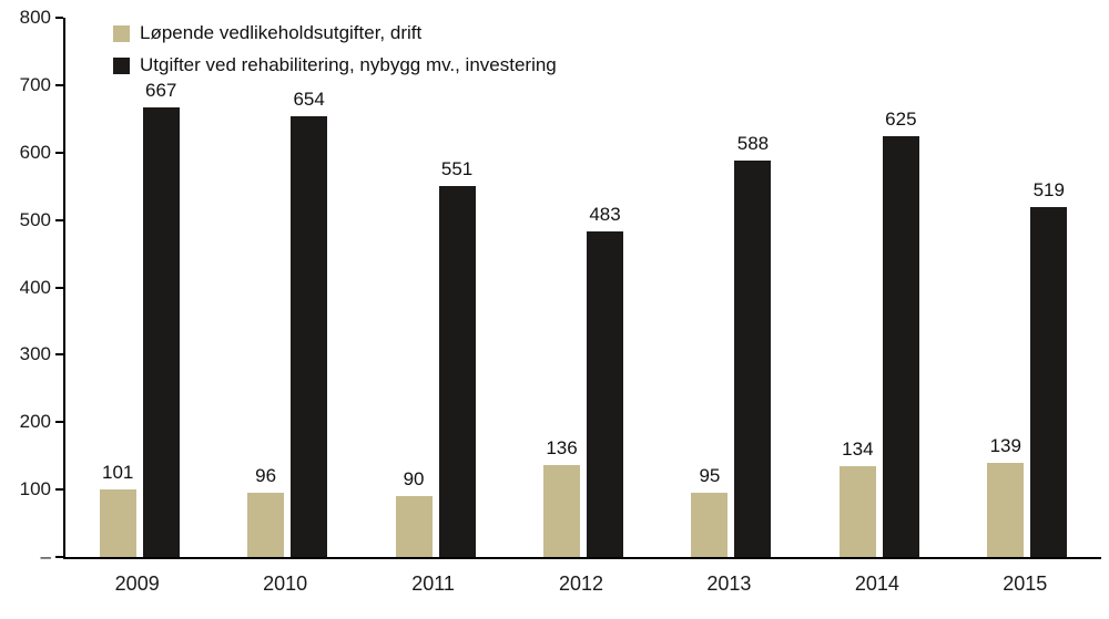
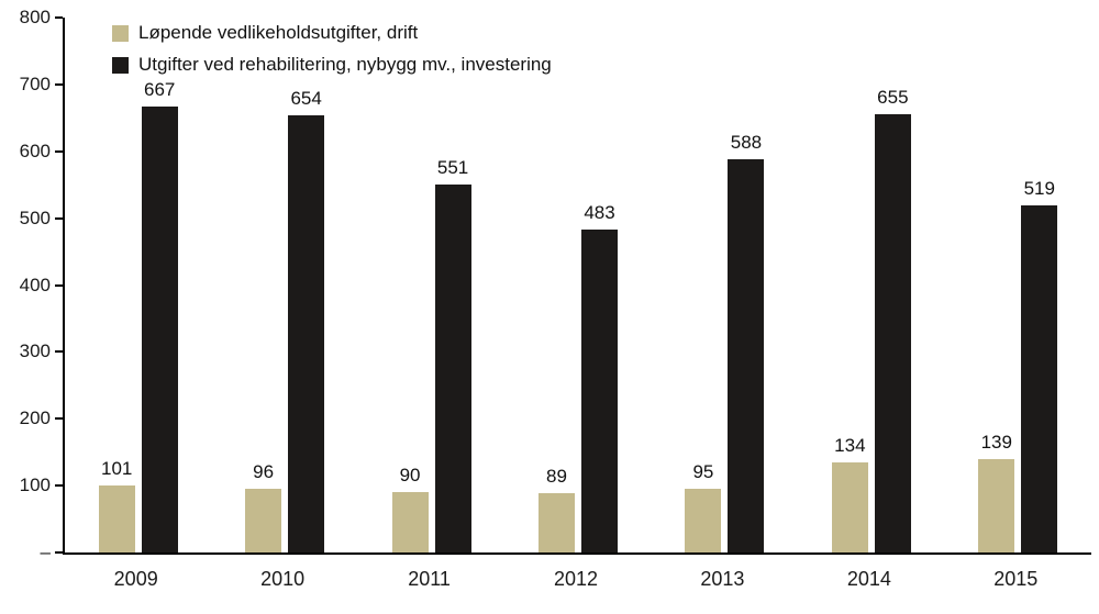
Løpende vedlikeholdsutgifter, drift/2012: 136 -> 89
Utgifter ved rehabilitering, nybygg mv., investering/2014: 625 -> 655
